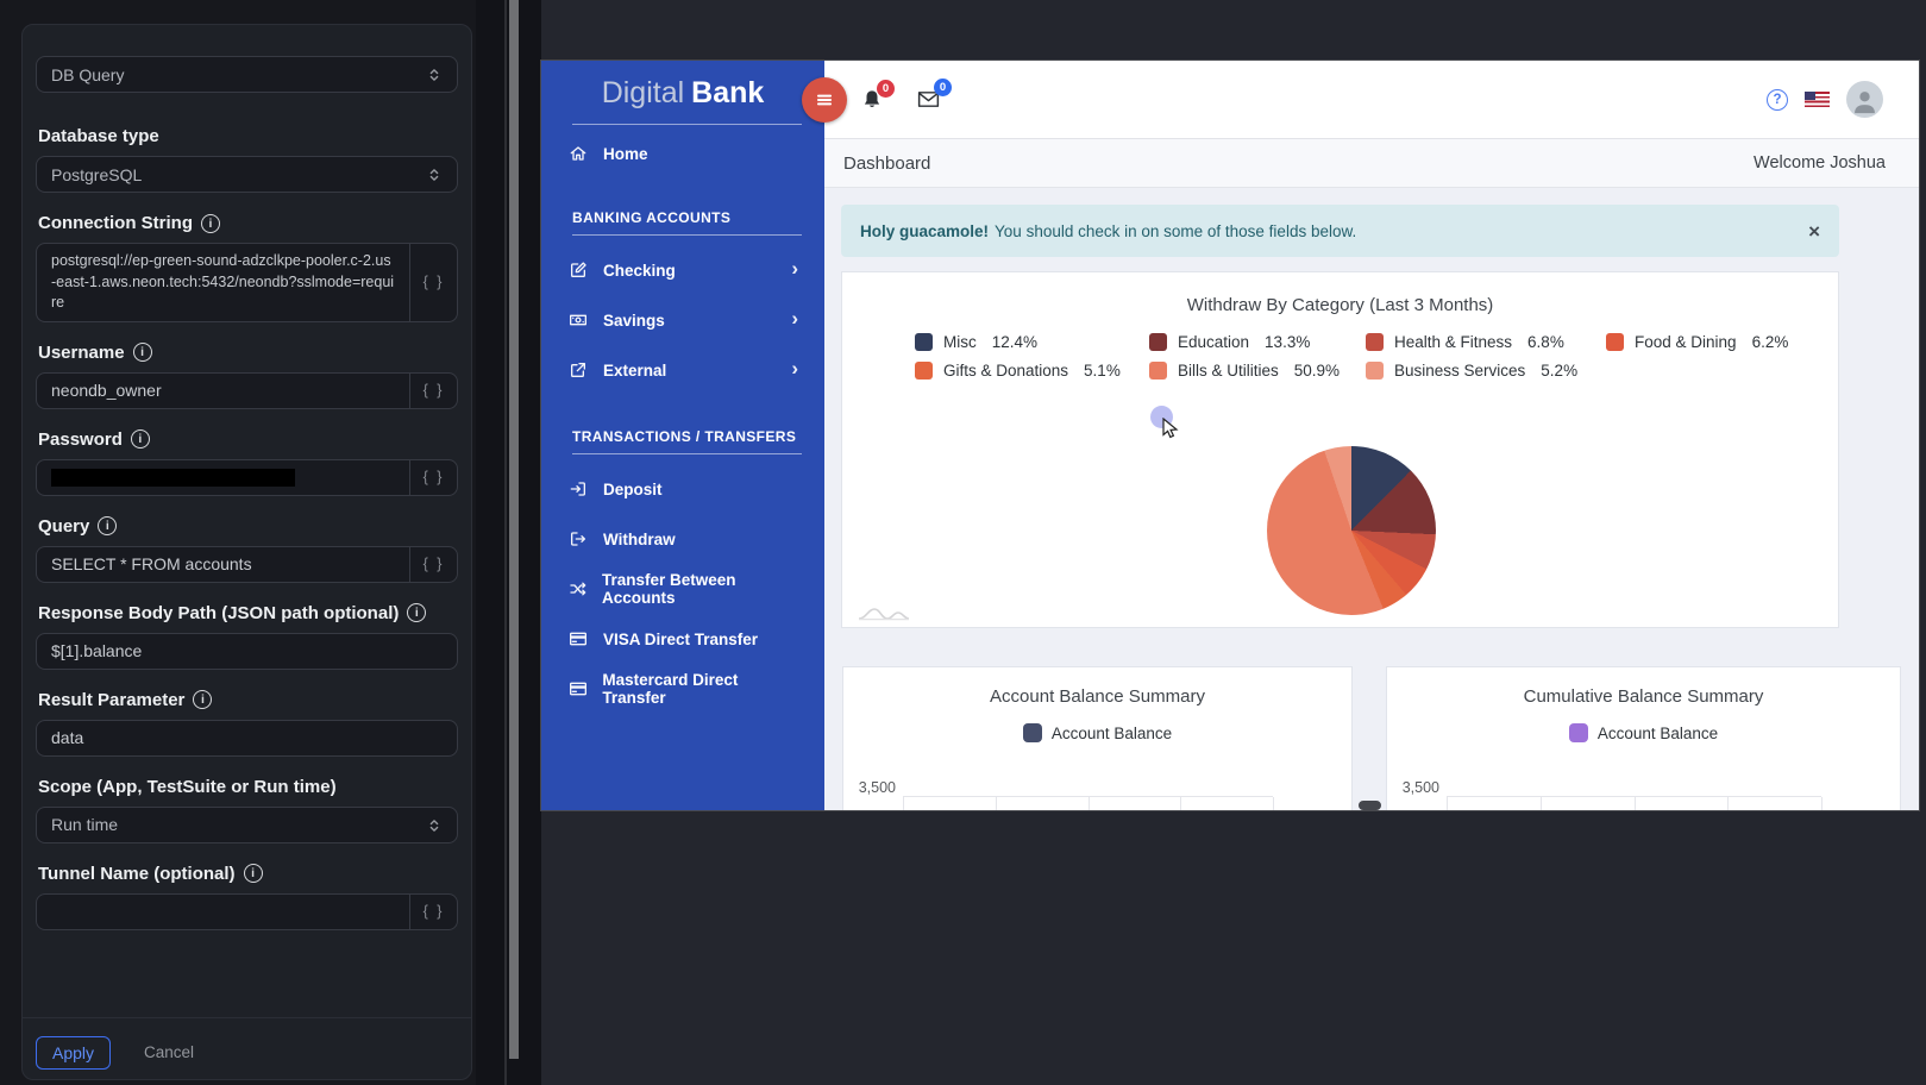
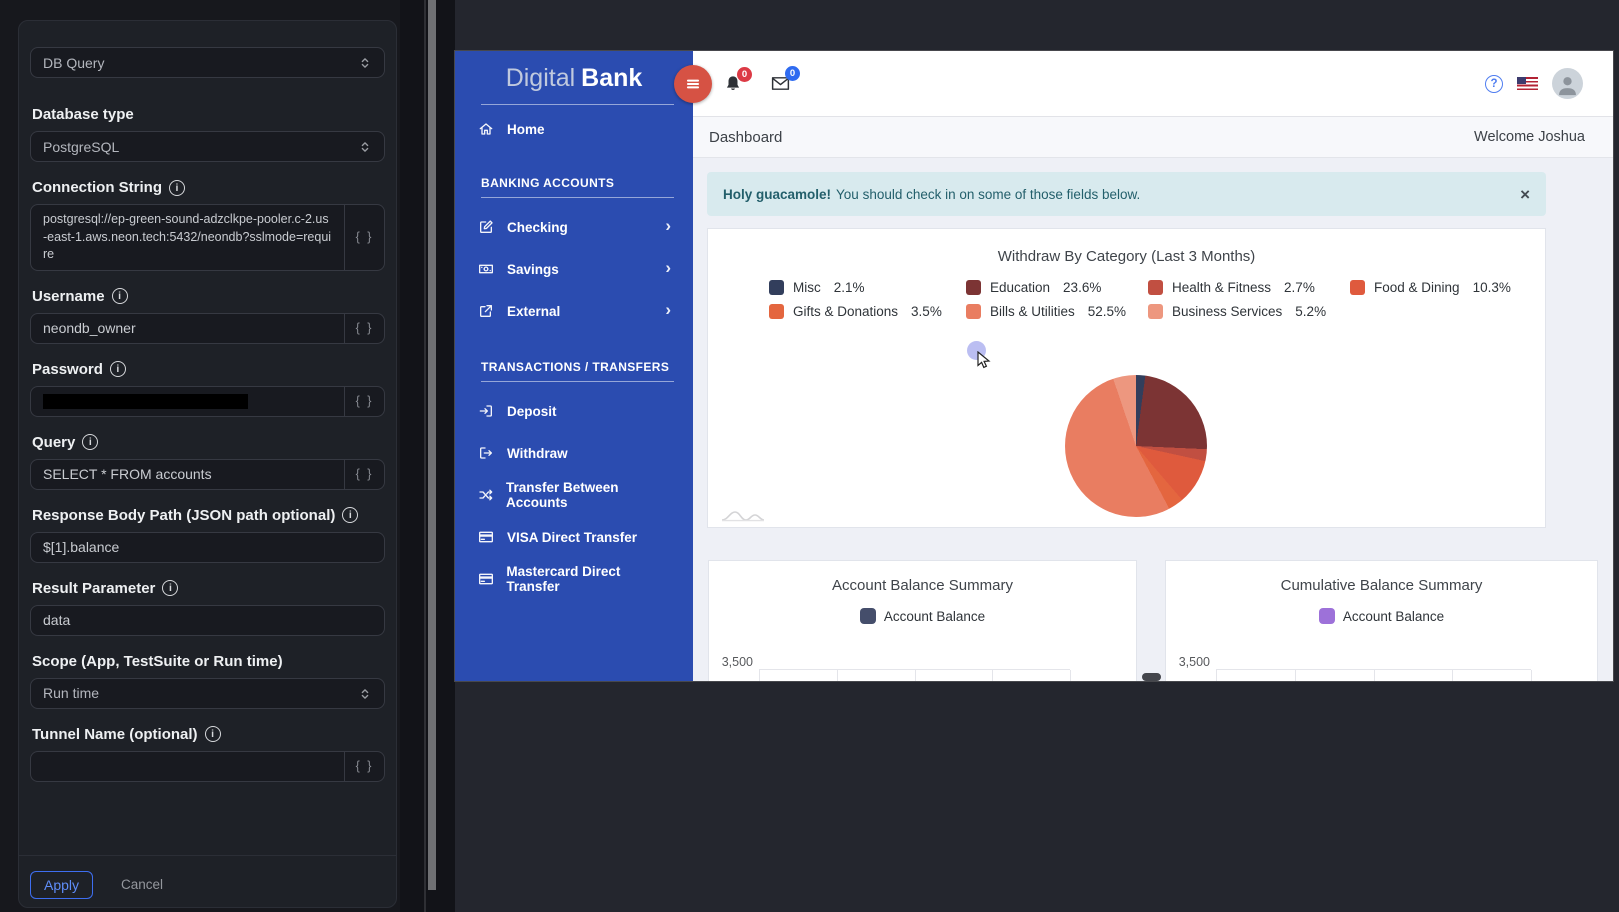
Withdraw By Category (Last 3 Months)/Misc: 12.4% -> 2.1%
Withdraw By Category (Last 3 Months)/Education: 13.3% -> 23.6%
Withdraw By Category (Last 3 Months)/Health & Fitness: 6.8% -> 2.7%
Withdraw By Category (Last 3 Months)/Food & Dining: 6.2% -> 10.3%
Withdraw By Category (Last 3 Months)/Gifts & Donations: 5.1% -> 3.5%
Withdraw By Category (Last 3 Months)/Bills & Utilities: 50.9% -> 52.5%
